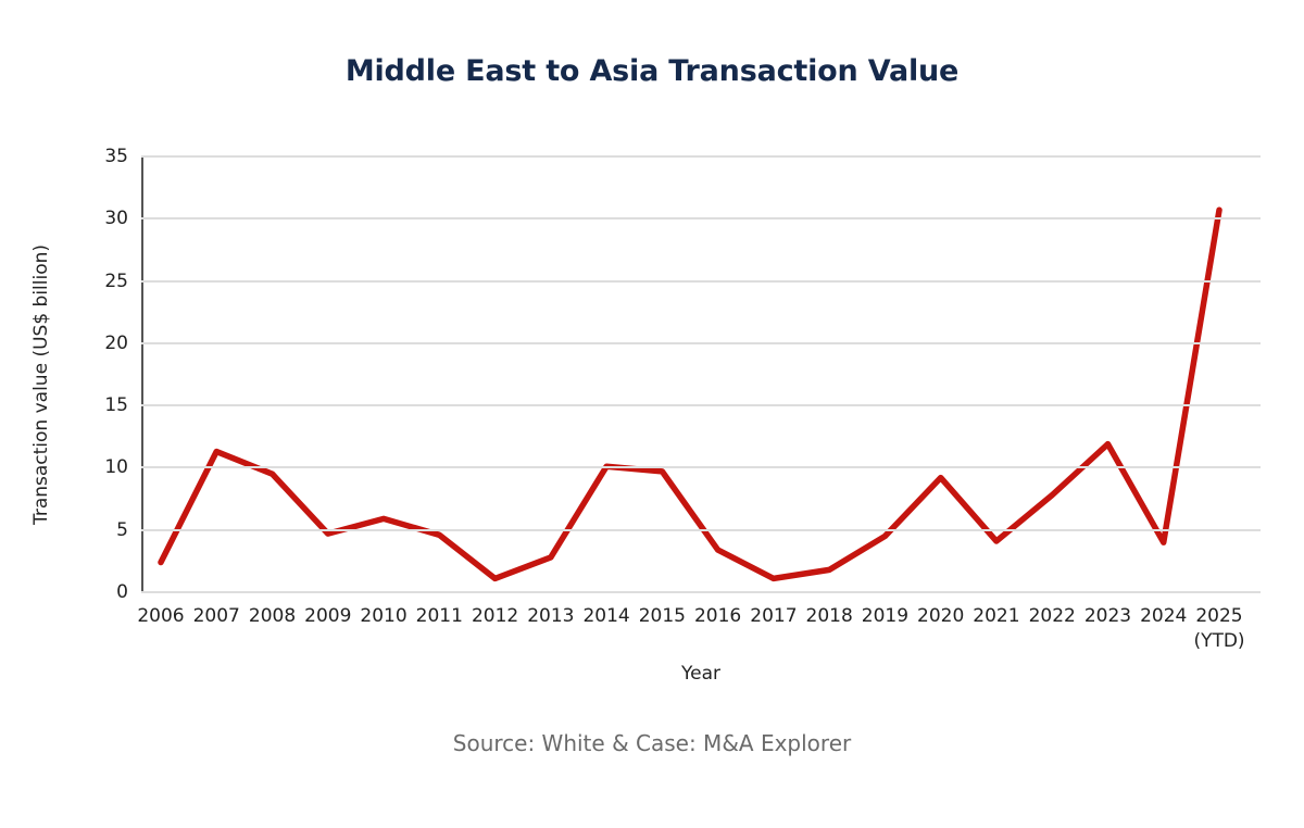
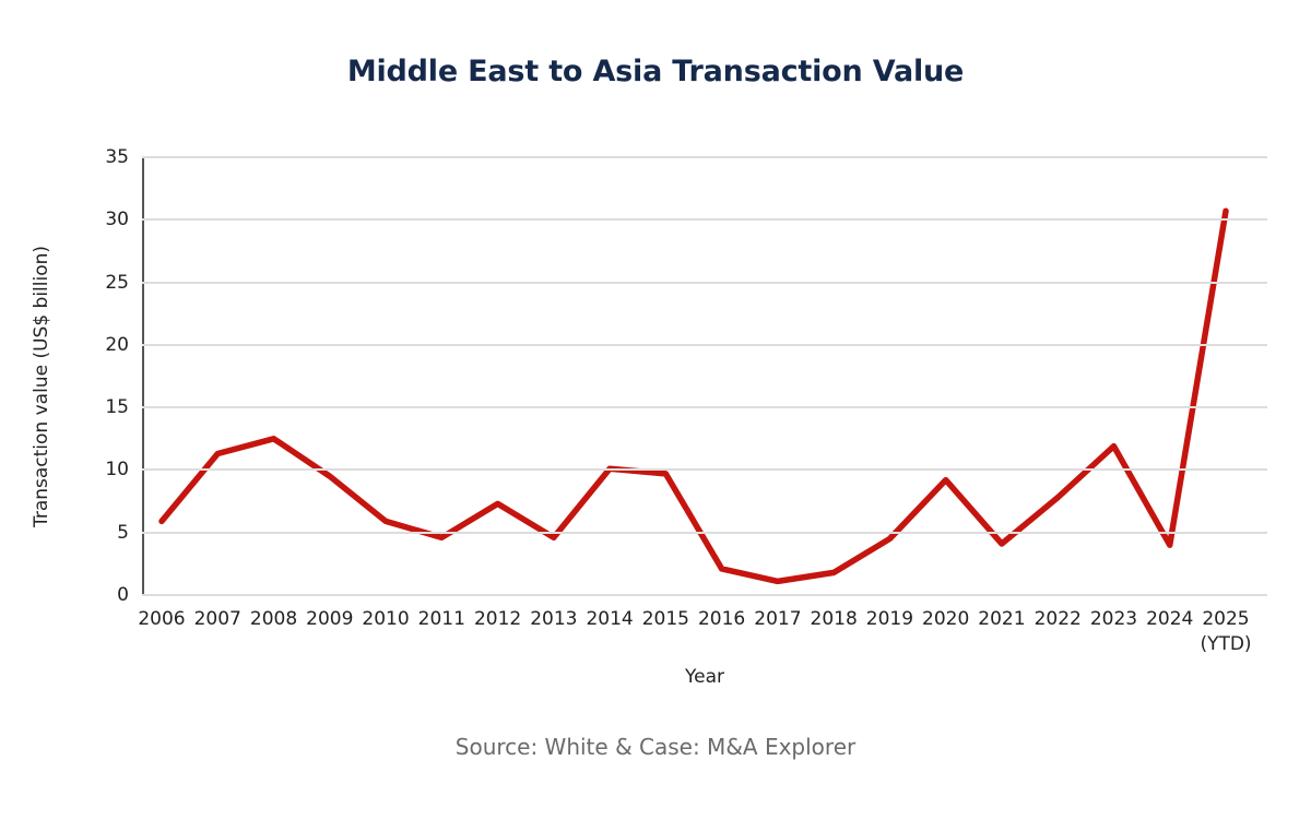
2006: 2.4 -> 5.9
2008: 9.5 -> 12.5
2009: 4.7 -> 9.5
2012: 1.1 -> 7.3
2013: 2.8 -> 4.6
2016: 3.4 -> 2.1
